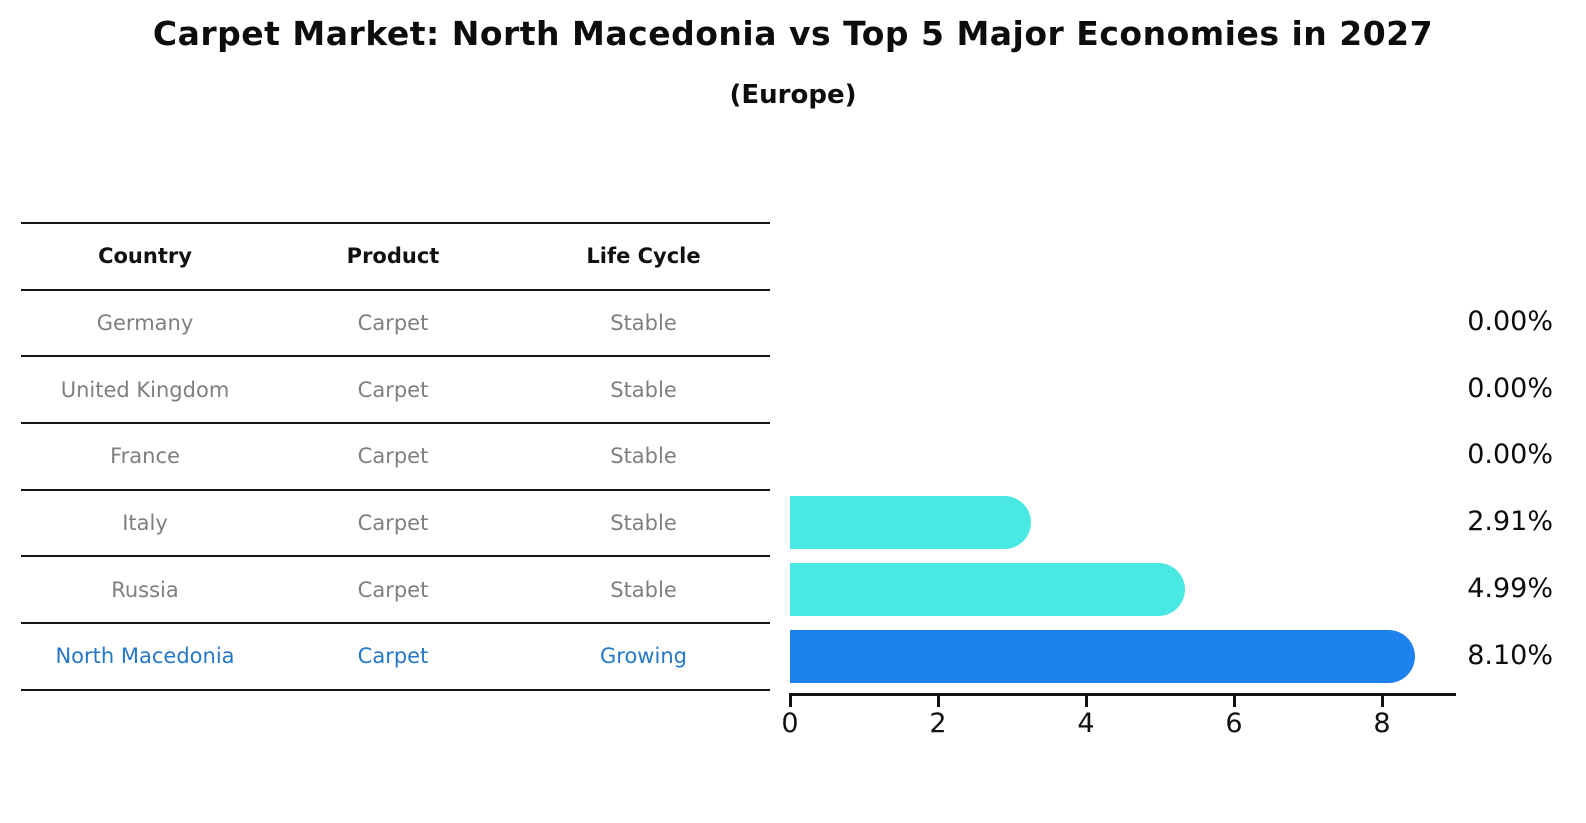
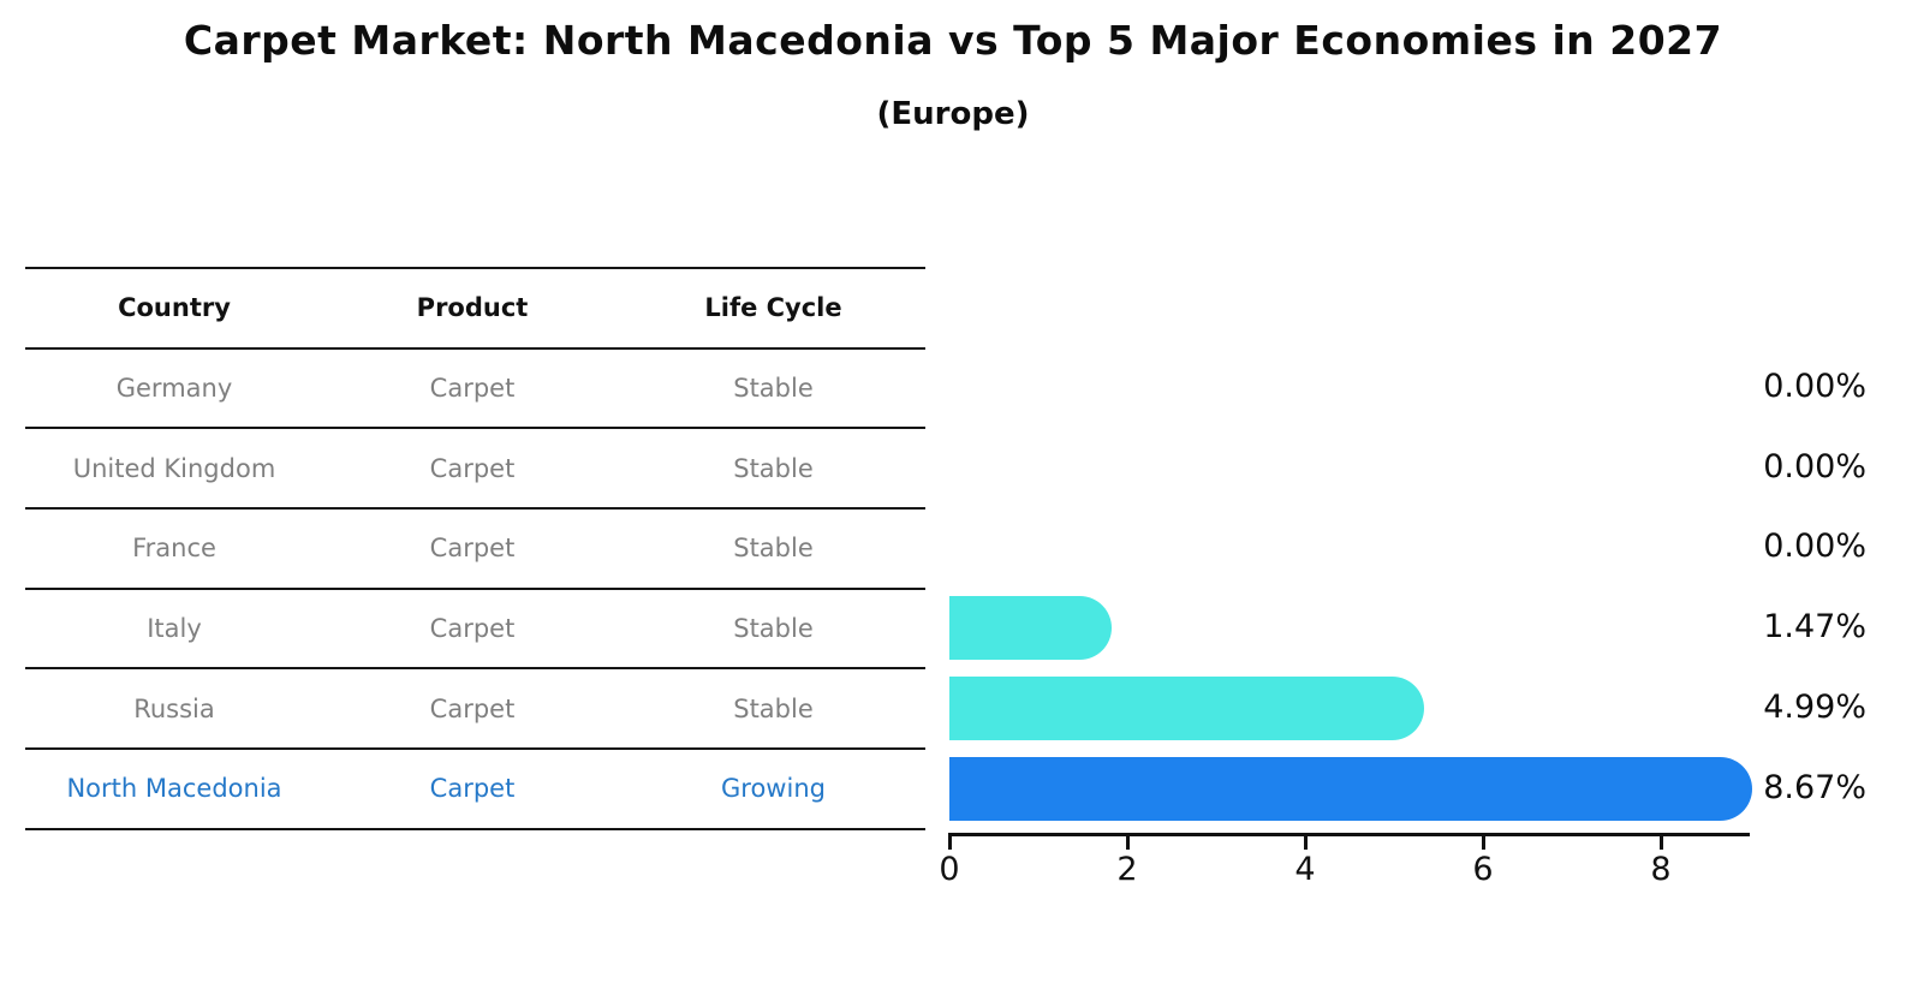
Italy: 2.91% -> 1.47%
North Macedonia: 8.10% -> 8.67%
